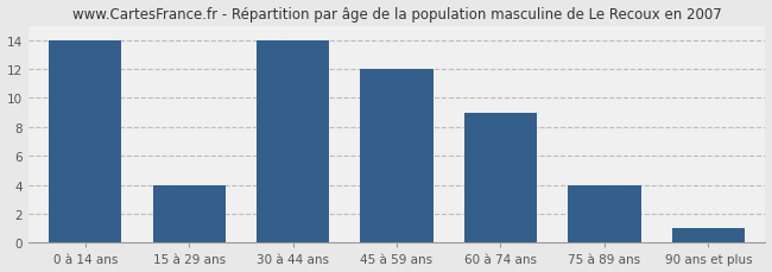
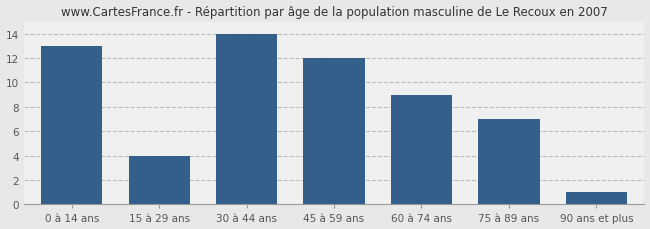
0 à 14 ans: 14 -> 13
75 à 89 ans: 4 -> 7
